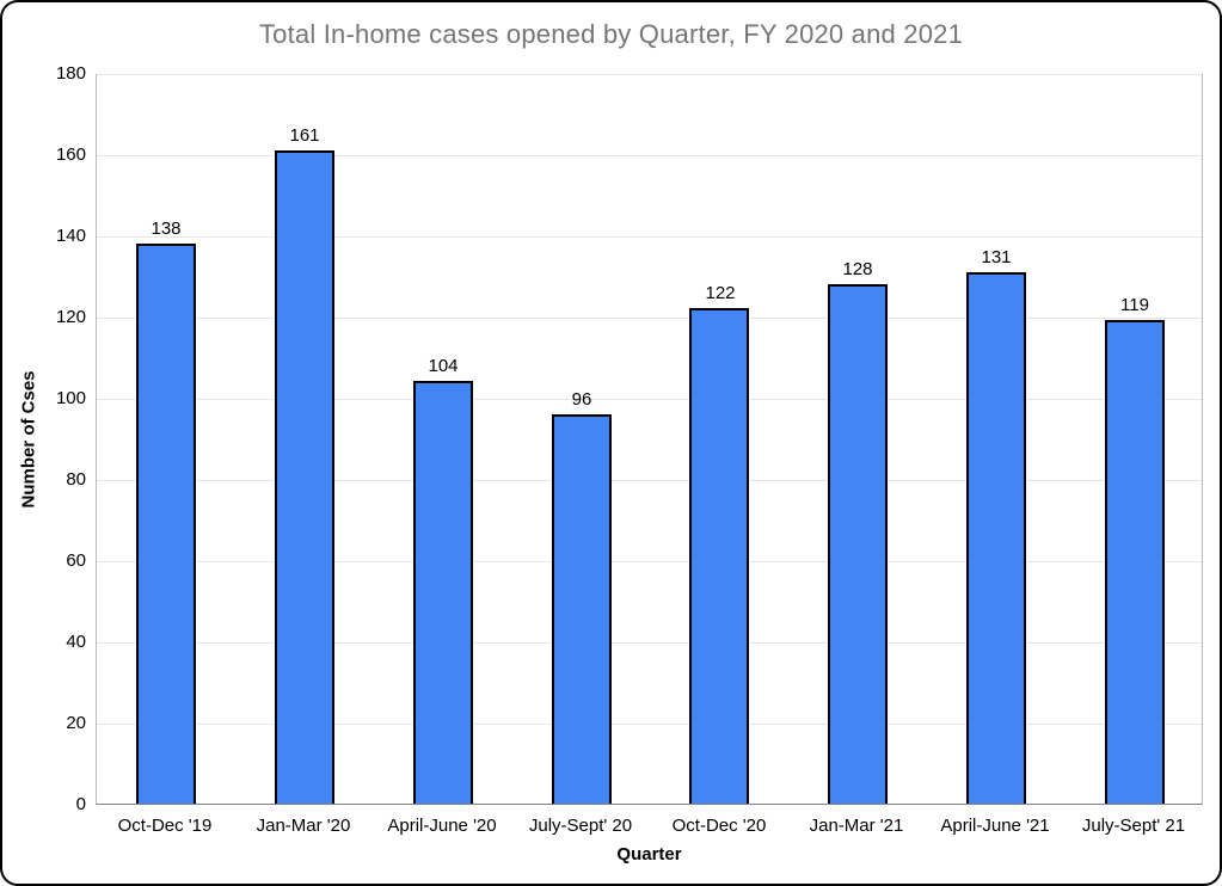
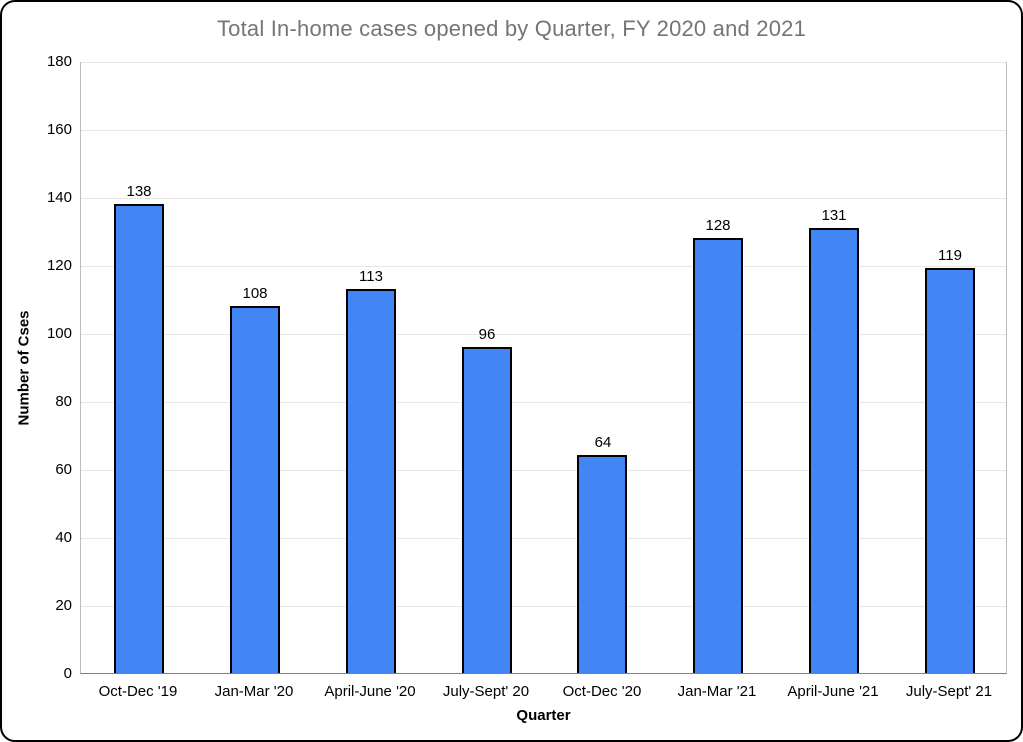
Jan-Mar '20: 161 -> 108
April-June '20: 104 -> 113
Oct-Dec '20: 122 -> 64
